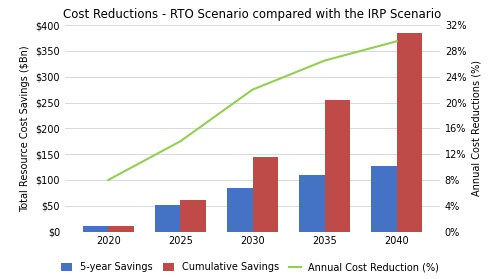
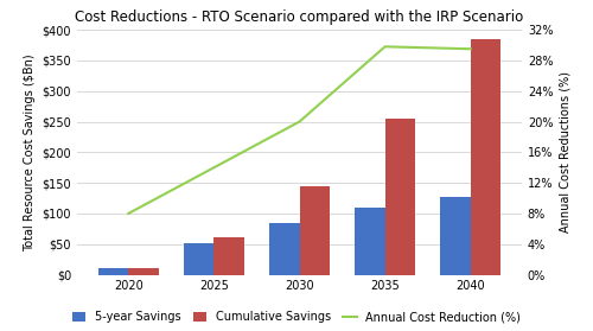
Annual Cost Reduction (%)/2030: 22.0% -> 20.0%
Annual Cost Reduction (%)/2035: 26.5% -> 29.8%
